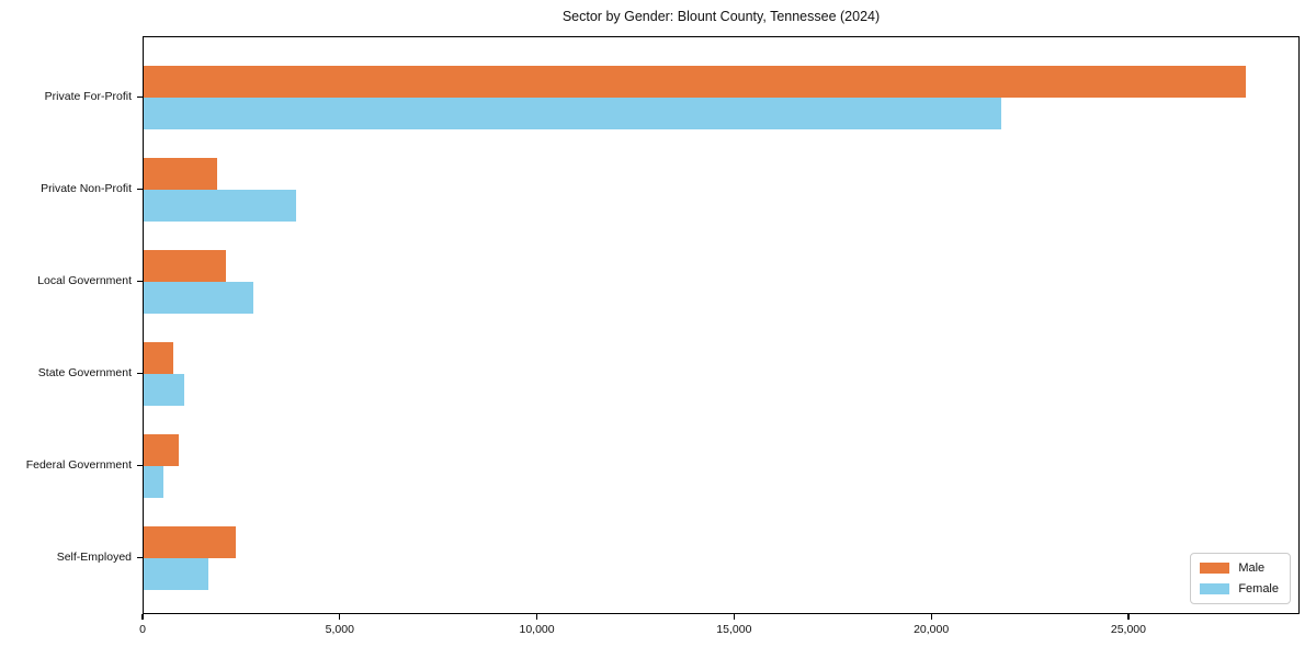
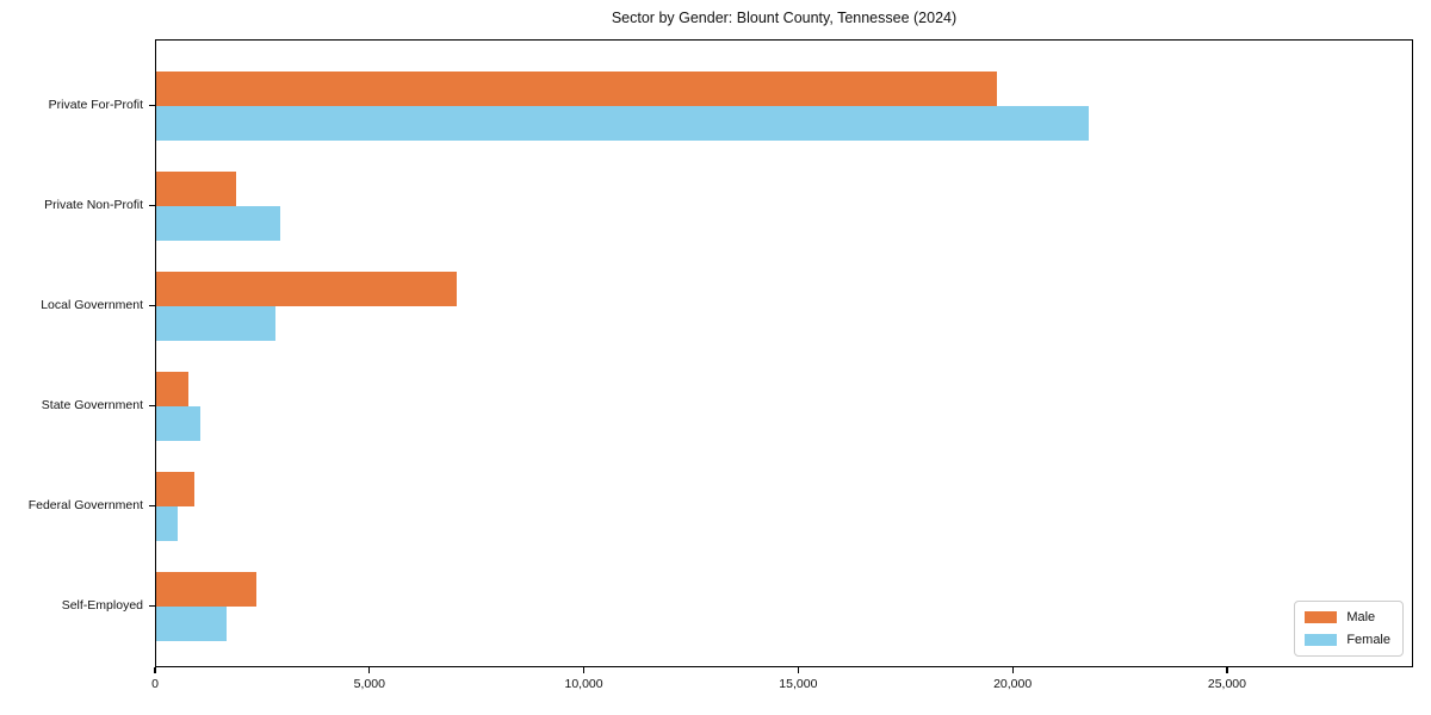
Male/Private For-Profit: 27900 -> 19600
Female/Private Non-Profit: 3900 -> 2900
Male/Local Government: 2100 -> 7000
